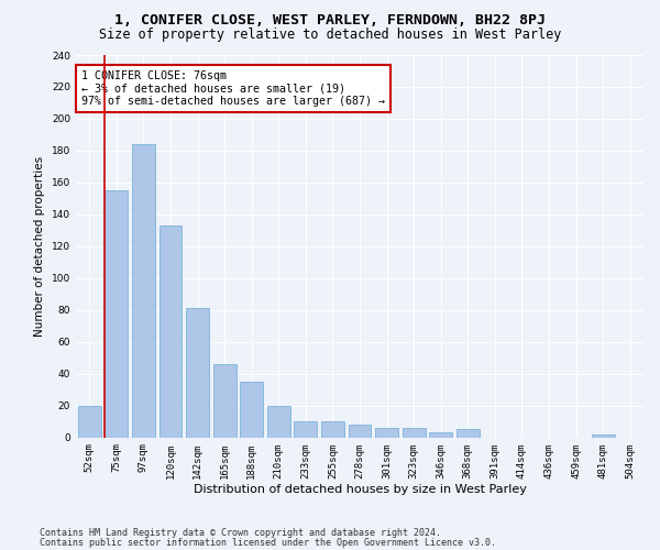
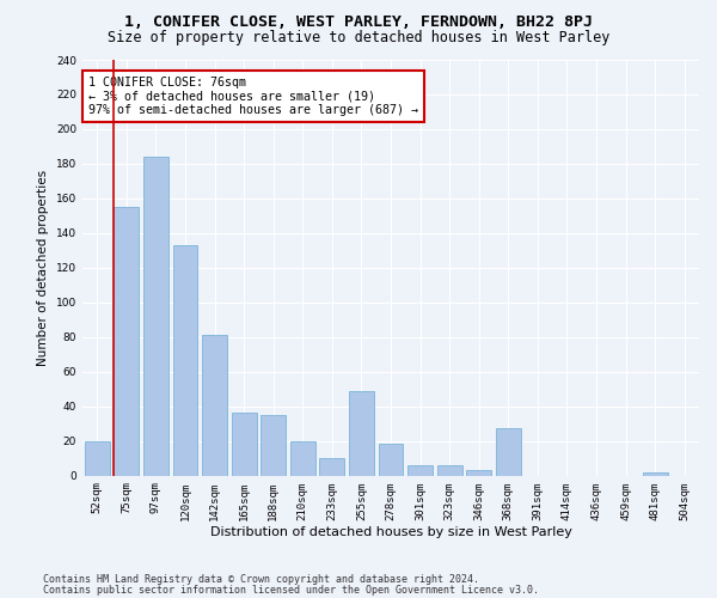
165sqm: 46 -> 36
255sqm: 10 -> 49
278sqm: 8 -> 18
368sqm: 5 -> 27
